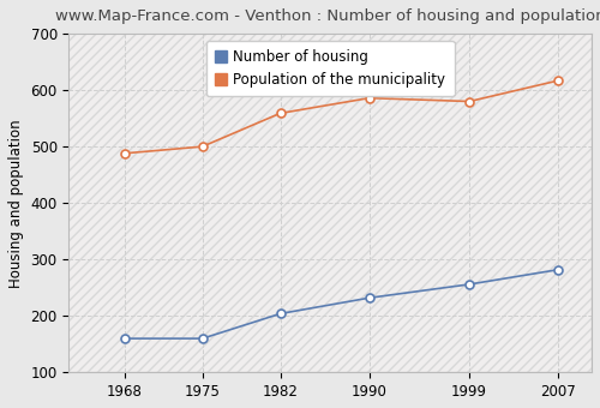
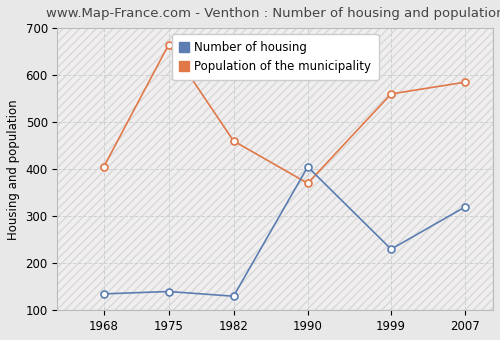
Number of housing/1968: 160 -> 135
Population of the municipality/1968: 488 -> 405
Number of housing/1975: 160 -> 140
Population of the municipality/1975: 500 -> 665
Number of housing/1982: 204 -> 130
Population of the municipality/1982: 559 -> 460
Number of housing/1990: 232 -> 405
Population of the municipality/1990: 586 -> 370
Number of housing/1999: 256 -> 230
Population of the municipality/1999: 580 -> 560
Number of housing/2007: 282 -> 320
Population of the municipality/2007: 617 -> 585
